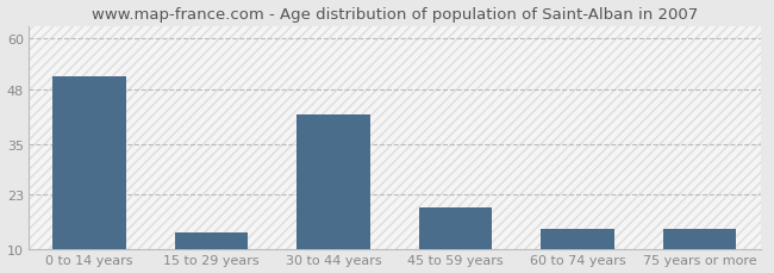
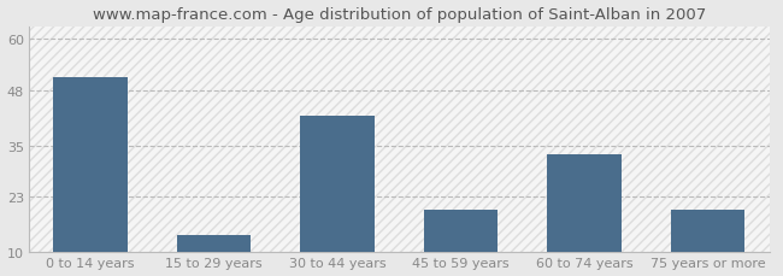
60 to 74 years: 15 -> 33
75 years or more: 15 -> 20
